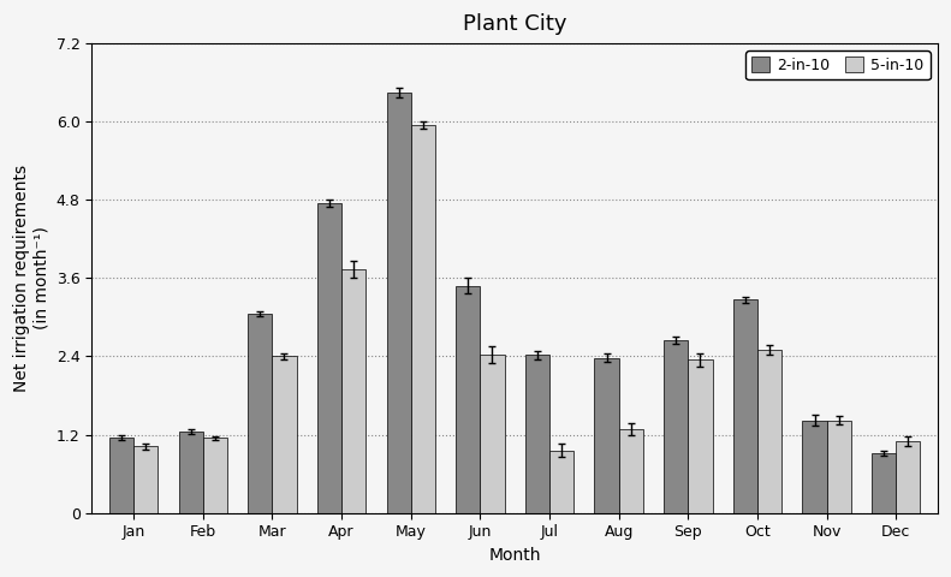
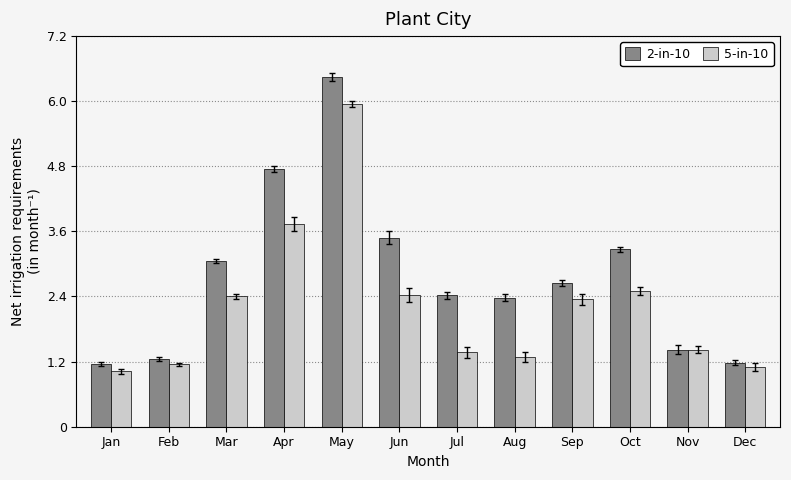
5-in-10/Jul: 0.96 -> 1.37
2-in-10/Dec: 0.92 -> 1.18
